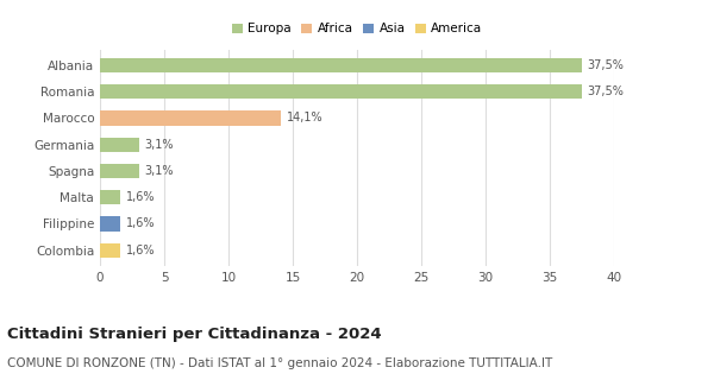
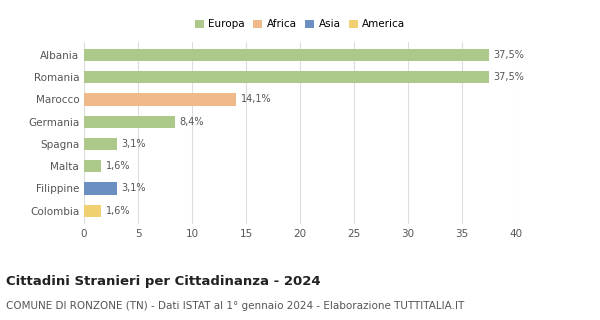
Germania: 3,1% -> 8,4%
Filippine: 1,6% -> 3,1%
